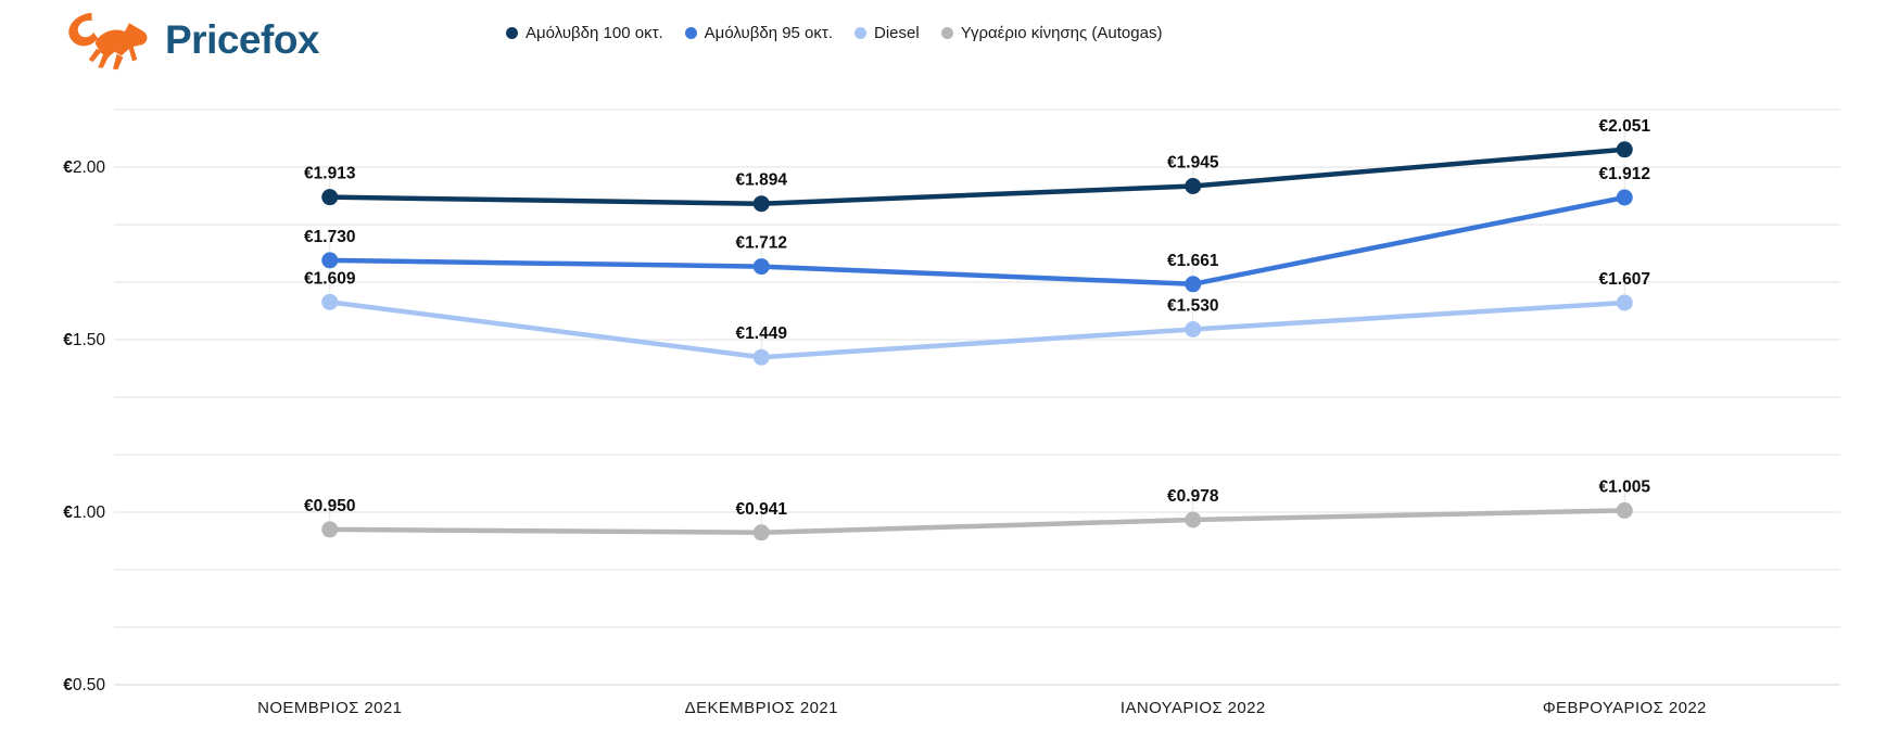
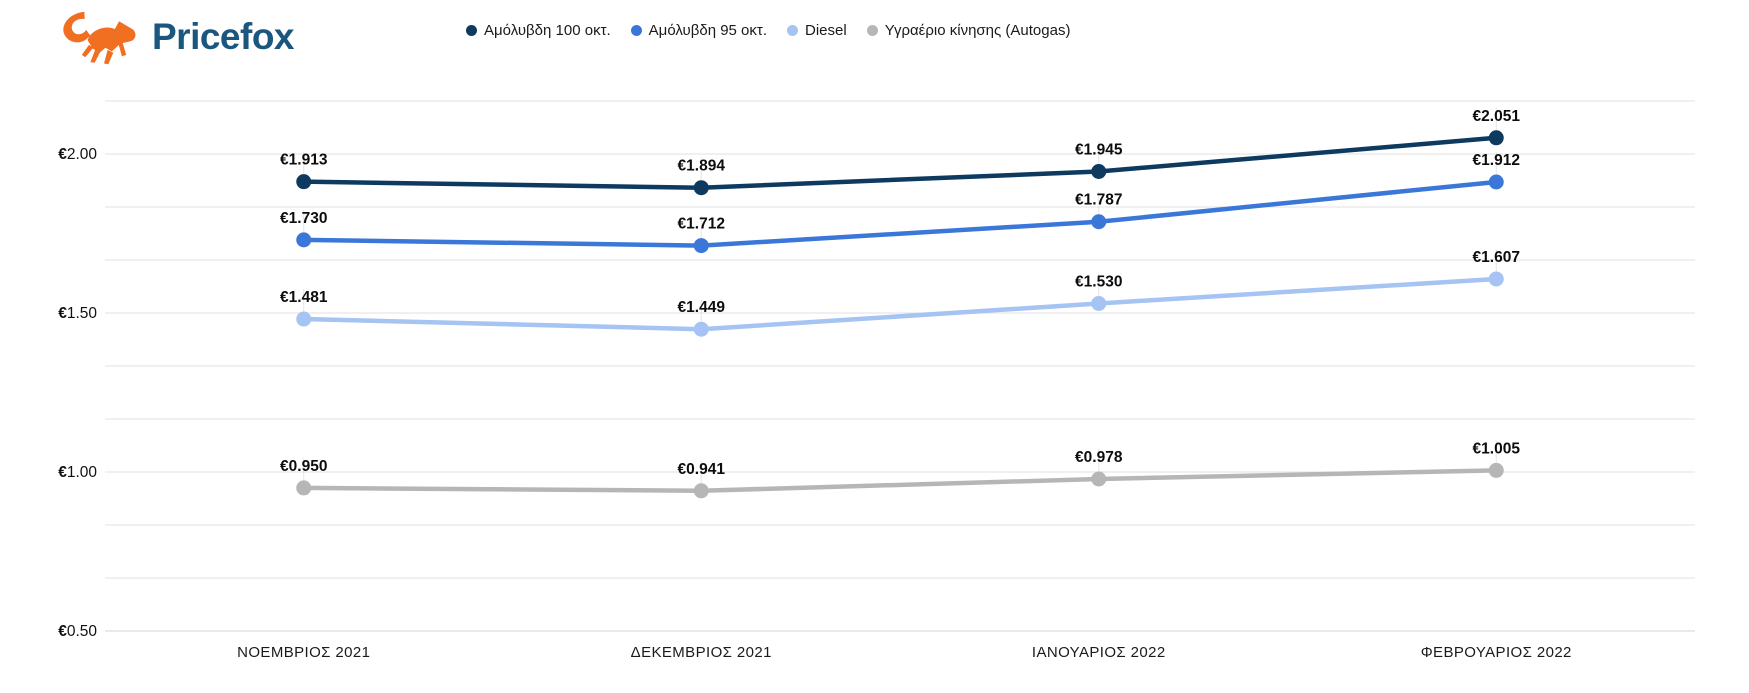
Diesel/ΝΟΕΜΒΡΙΟΣ 2021: €1.609 -> €1.481
Αμόλυβδη 95 οκτ./ΙΑΝΟΥΑΡΙΟΣ 2022: €1.661 -> €1.787
